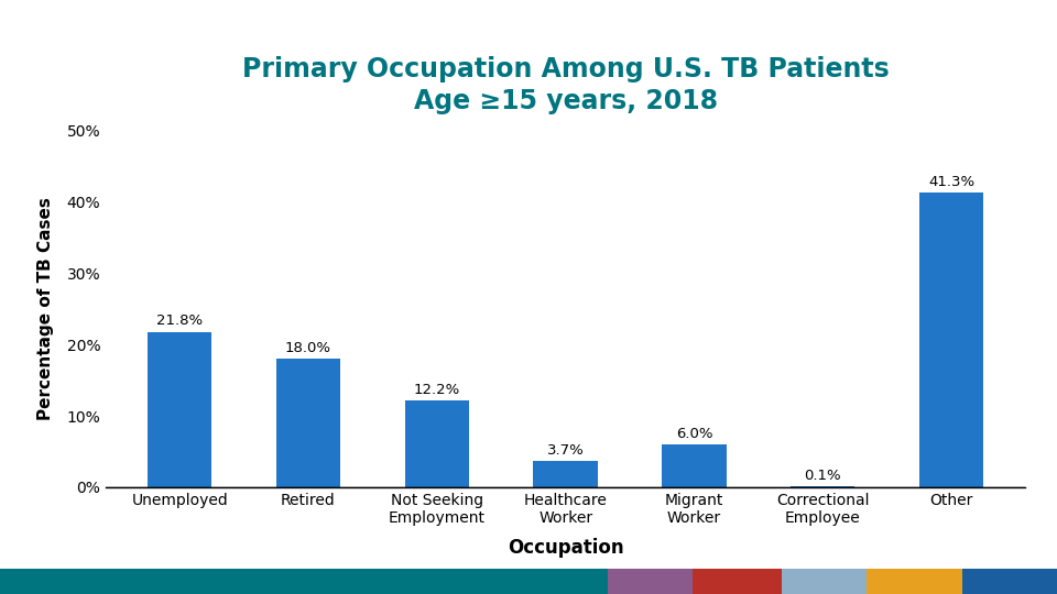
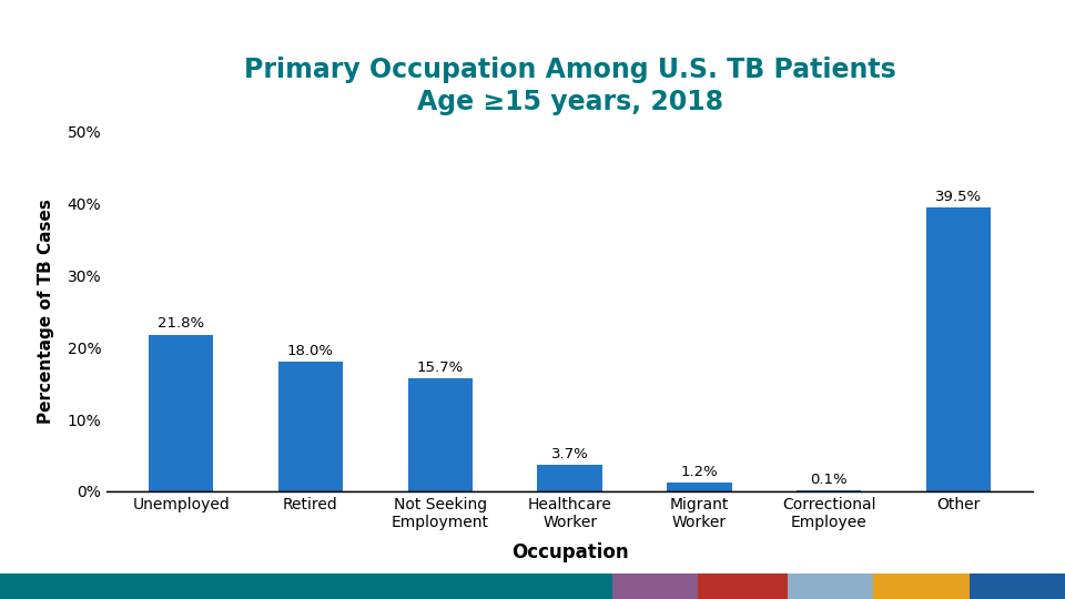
Not Seeking Employment: 12.2% -> 15.7%
Migrant Worker: 6.0% -> 1.2%
Other: 41.3% -> 39.5%
